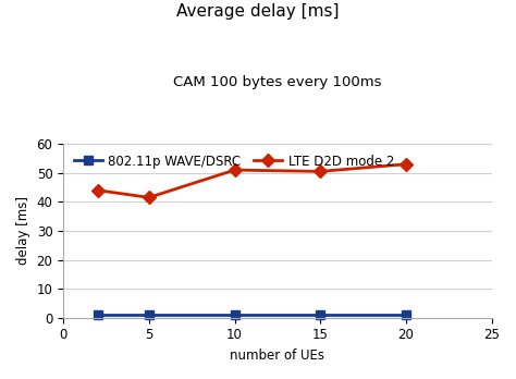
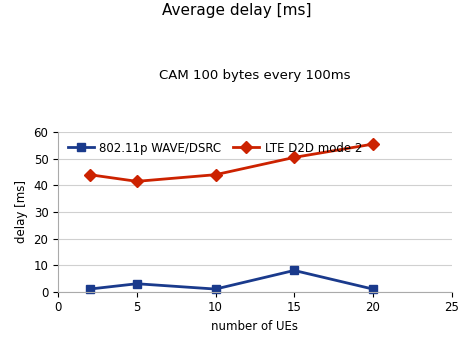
802.11p WAVE/DSRC/5: 1 -> 3
LTE D2D mode 2/10: 51.0 -> 44.0
802.11p WAVE/DSRC/15: 1 -> 8
LTE D2D mode 2/20: 53.0 -> 55.5
